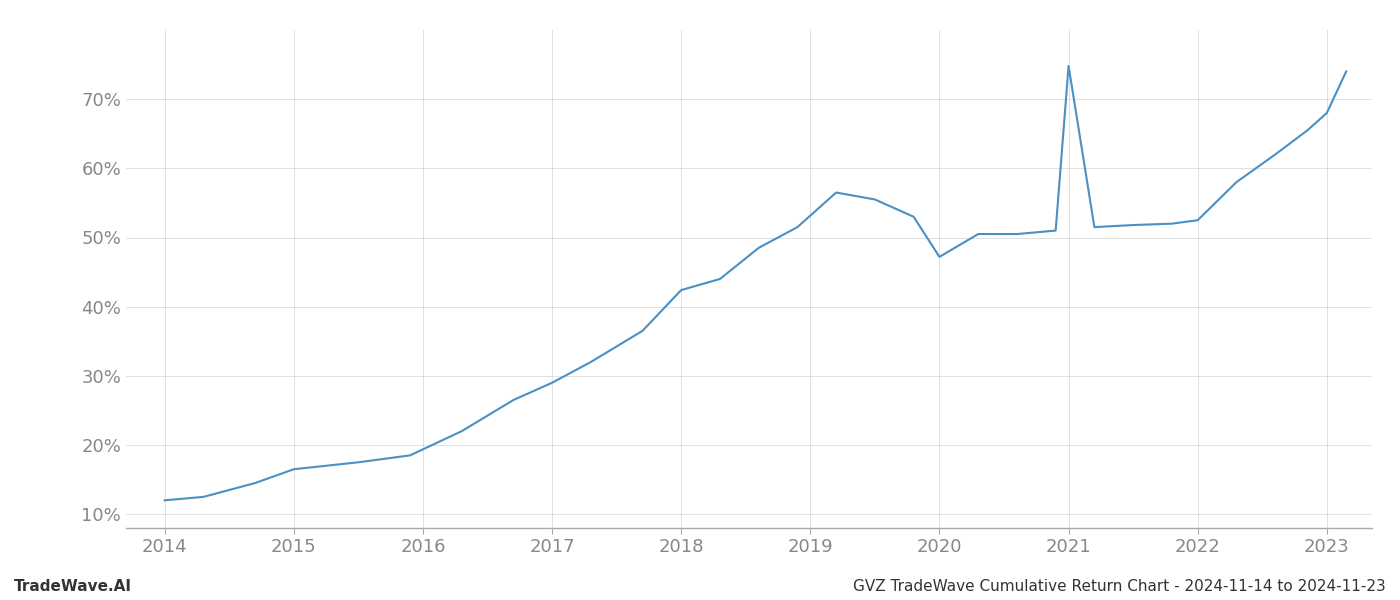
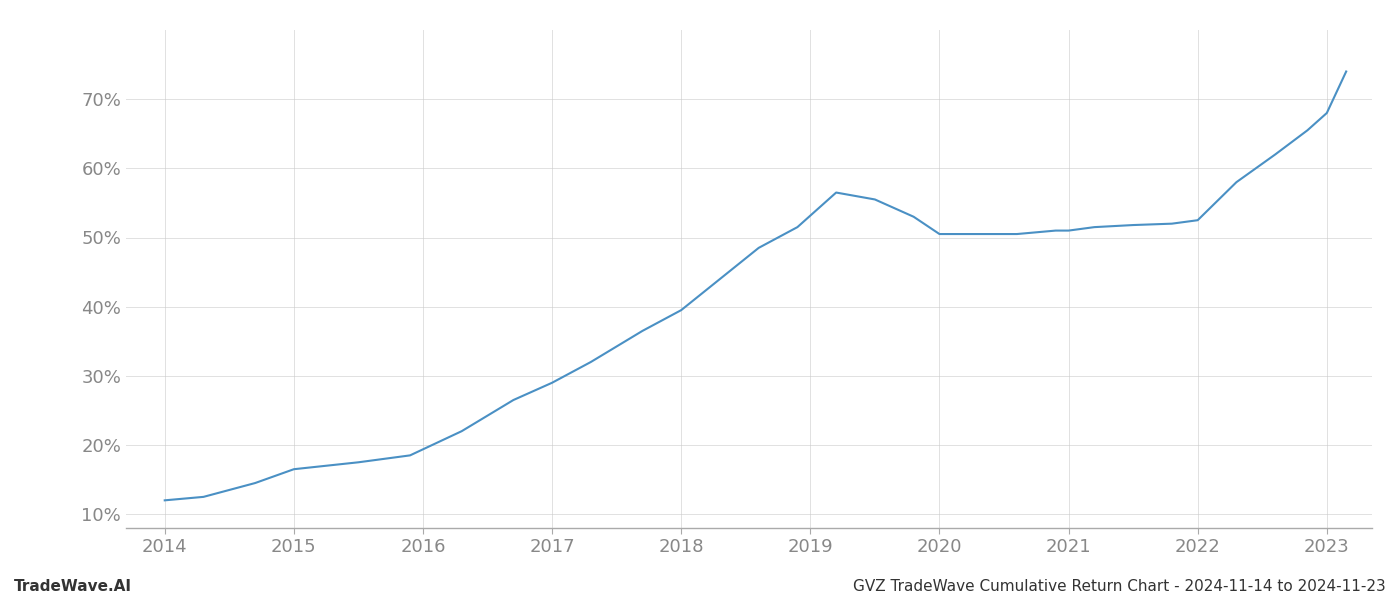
2018: 42.4% -> 39.5%
2020: 47.2% -> 50.5%
2021: 74.8% -> 51.0%
